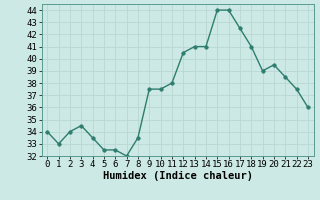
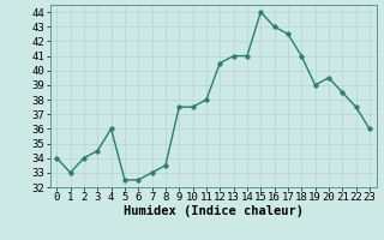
4: 33.5 -> 36.0
7: 32.0 -> 33.0
16: 44.0 -> 43.0
